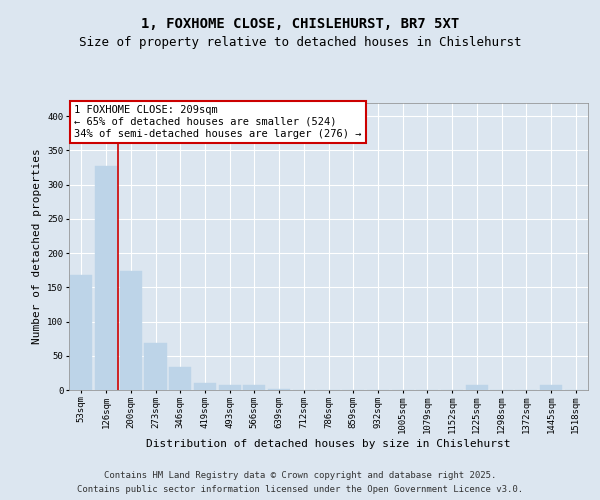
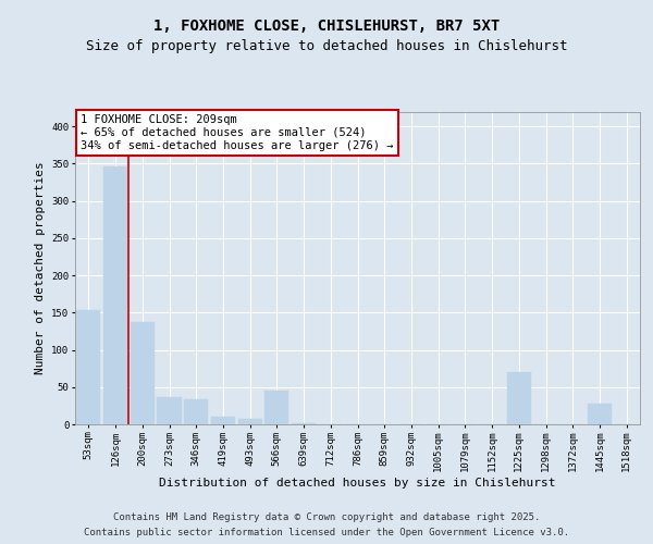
53sqm: 168 -> 154
126sqm: 327 -> 346
200sqm: 174 -> 138
273sqm: 68 -> 36
566sqm: 8 -> 46
1225sqm: 8 -> 70
1445sqm: 8 -> 28
